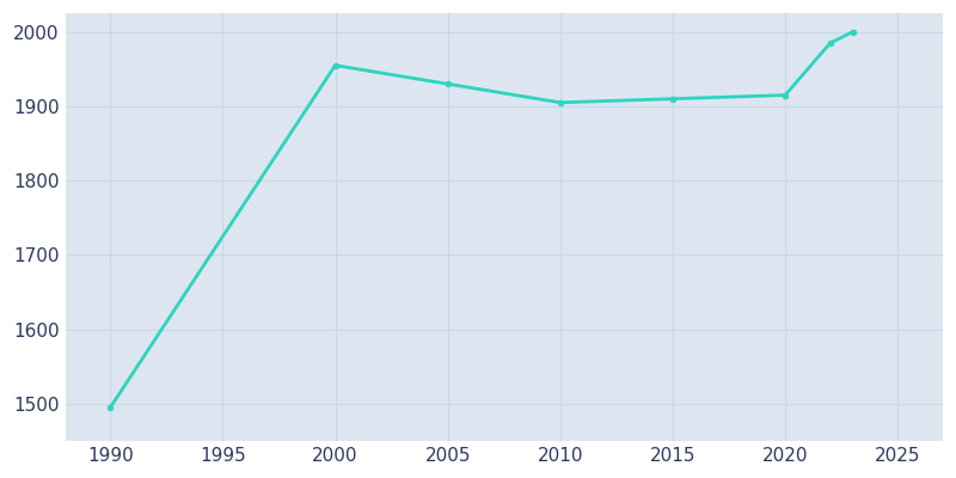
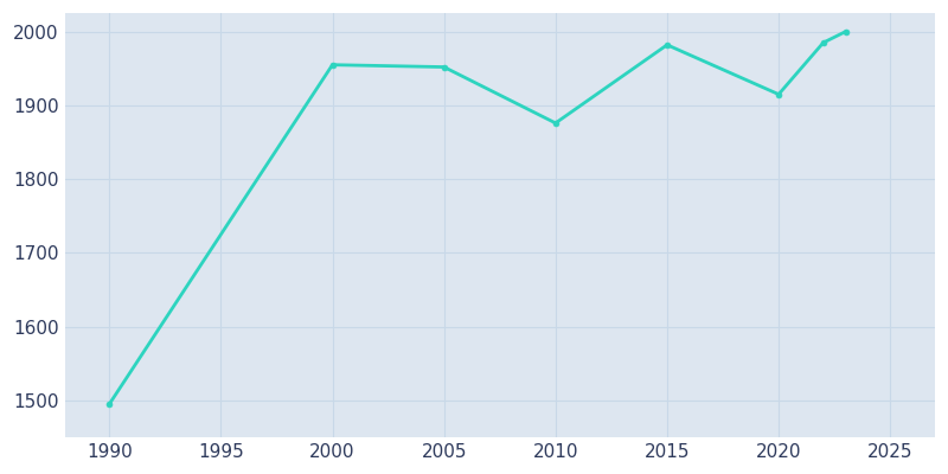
2005: 1930 -> 1952
2010: 1905 -> 1876
2015: 1910 -> 1982
